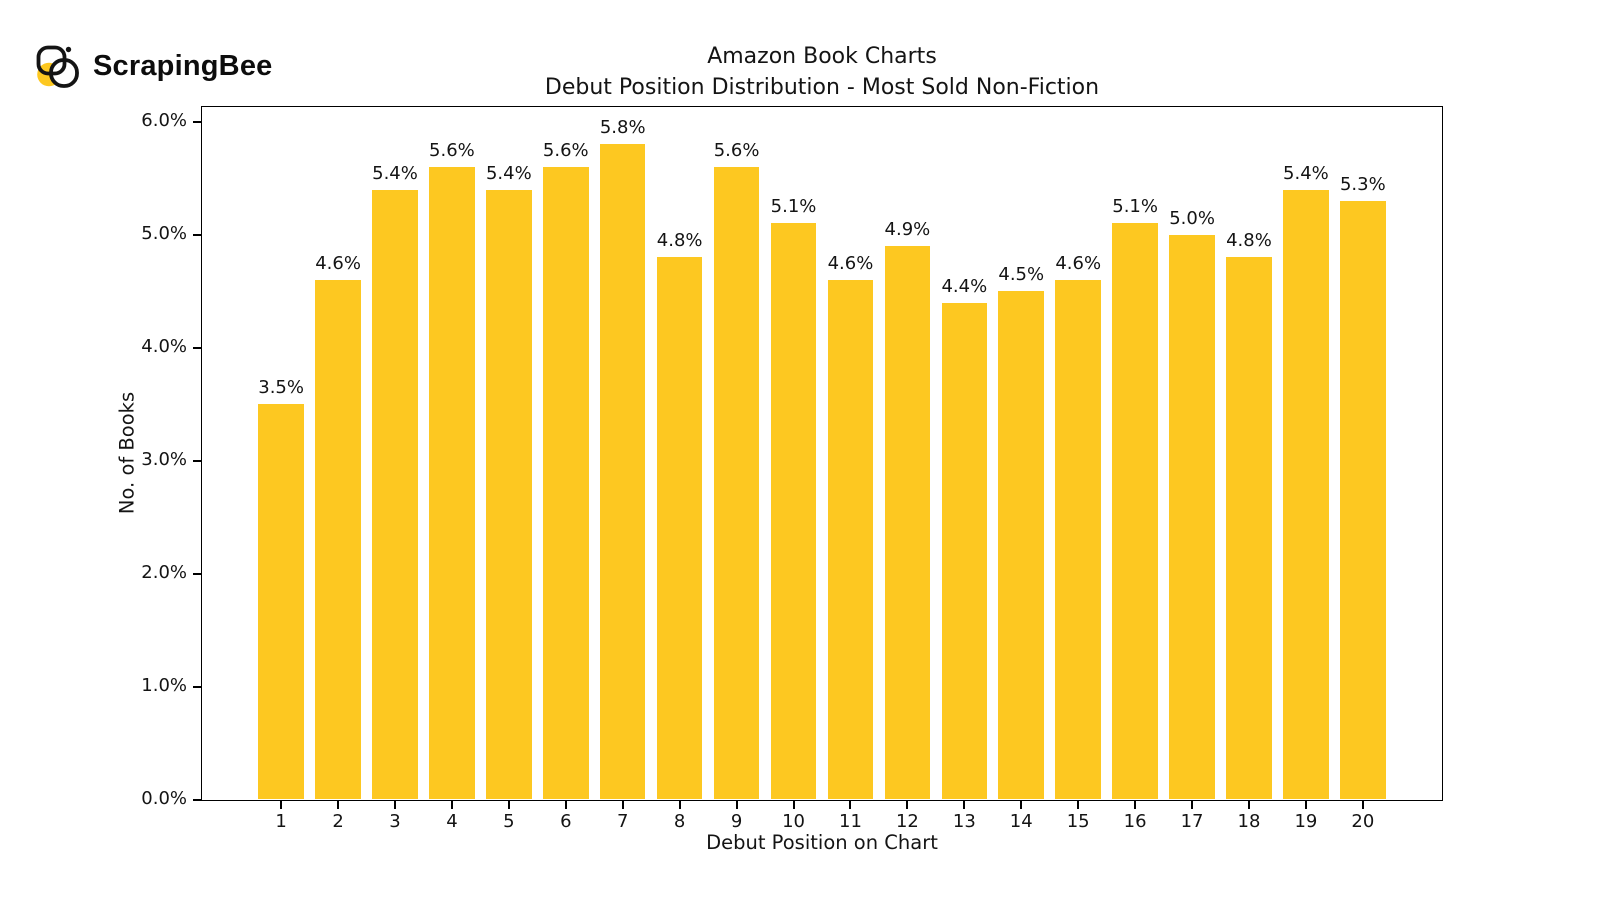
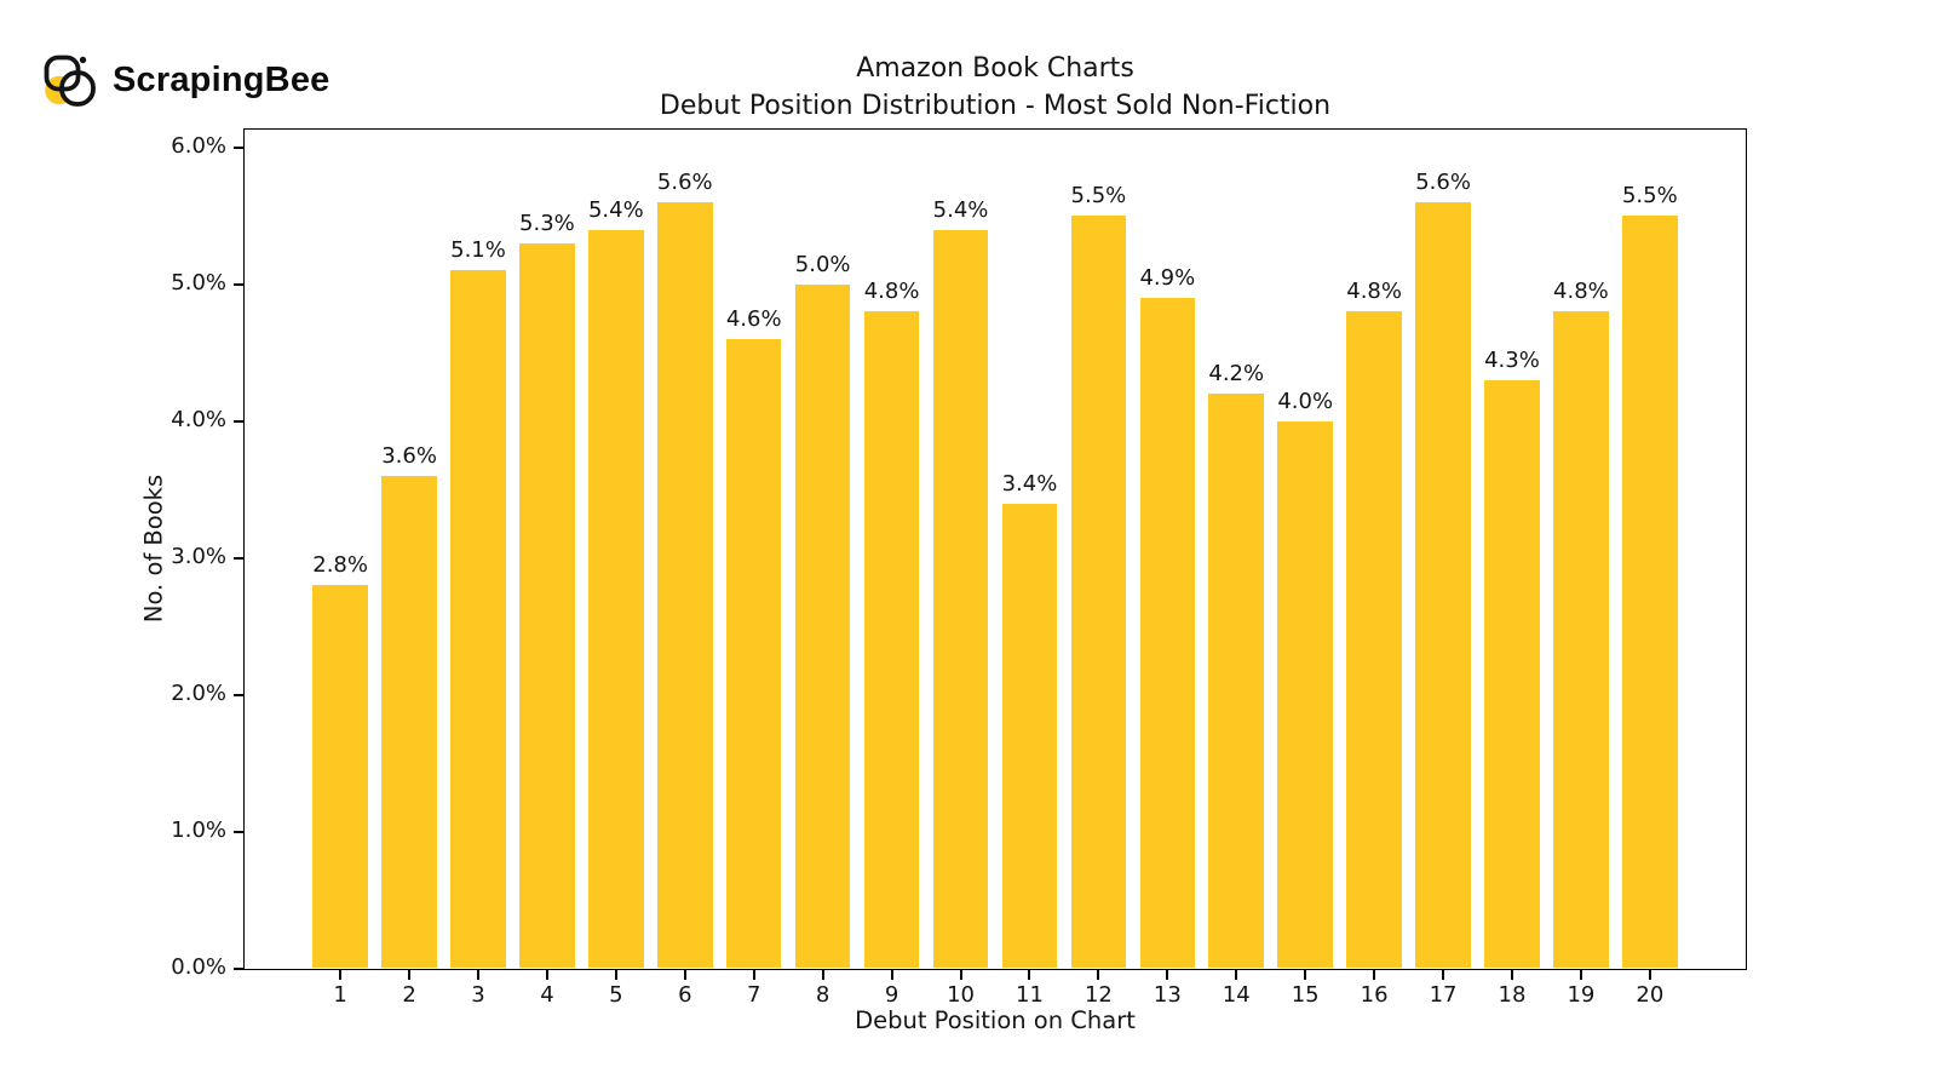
1: 3.5% -> 2.8%
2: 4.6% -> 3.6%
3: 5.4% -> 5.1%
4: 5.6% -> 5.3%
7: 5.8% -> 4.6%
8: 4.8% -> 5.0%
9: 5.6% -> 4.8%
10: 5.1% -> 5.4%
11: 4.6% -> 3.4%
12: 4.9% -> 5.5%
13: 4.4% -> 4.9%
14: 4.5% -> 4.2%
15: 4.6% -> 4.0%
16: 5.1% -> 4.8%
17: 5.0% -> 5.6%
18: 4.8% -> 4.3%
19: 5.4% -> 4.8%
20: 5.3% -> 5.5%
